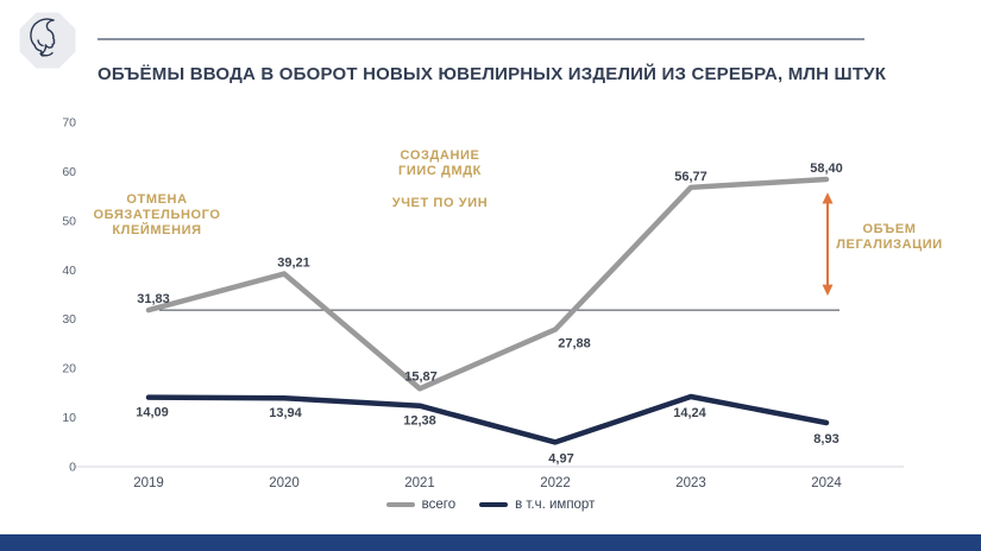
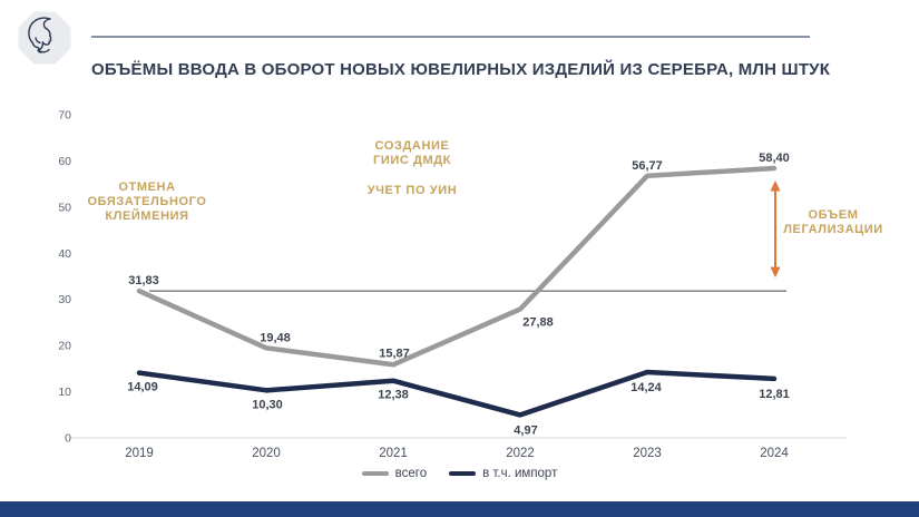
всего/2020: 39,21 -> 19,48
в т.ч. импорт/2020: 13,94 -> 10,30
в т.ч. импорт/2024: 8,93 -> 12,81
